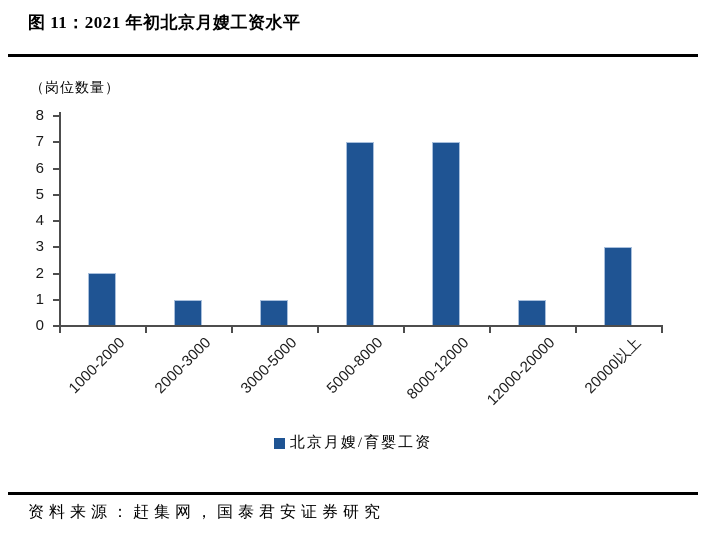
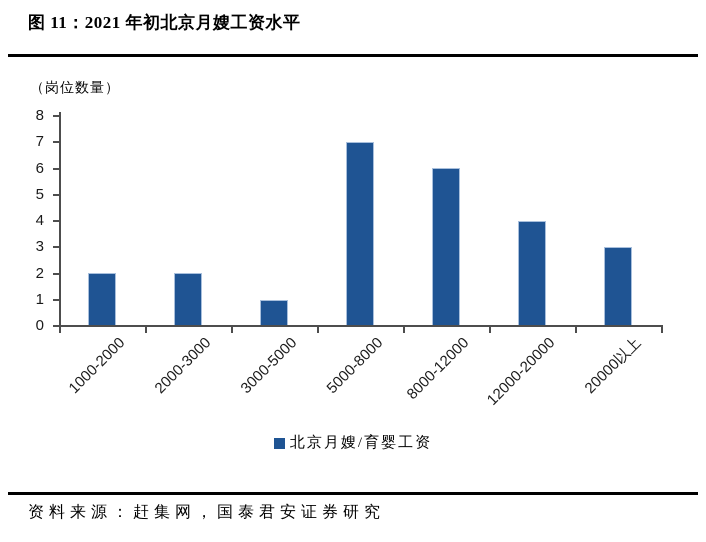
2000-3000: 1 -> 2
8000-12000: 7 -> 6
12000-20000: 1 -> 4
